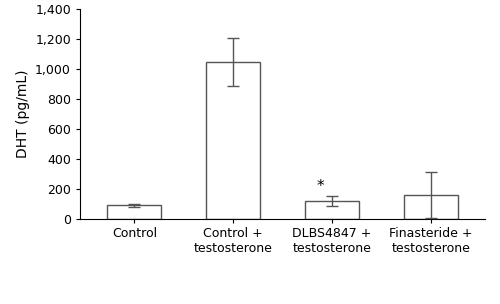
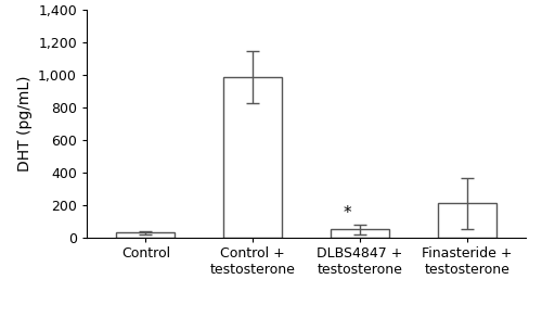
Control: 90 -> 30
Control + testosterone: 1,050 -> 990
DLBS4847 + testosterone: 120 -> 50
Finasteride + testosterone: 160 -> 210
